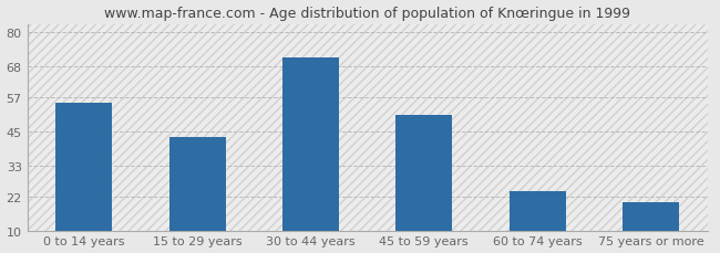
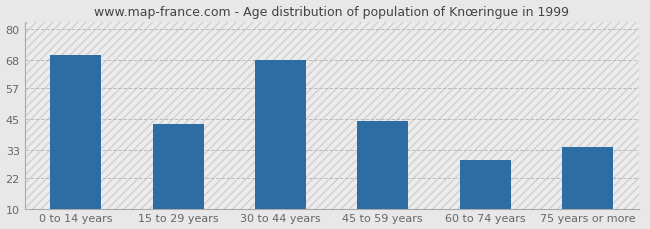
0 to 14 years: 55 -> 70
30 to 44 years: 71 -> 68
45 to 59 years: 51 -> 44
60 to 74 years: 24 -> 29
75 years or more: 20 -> 34
